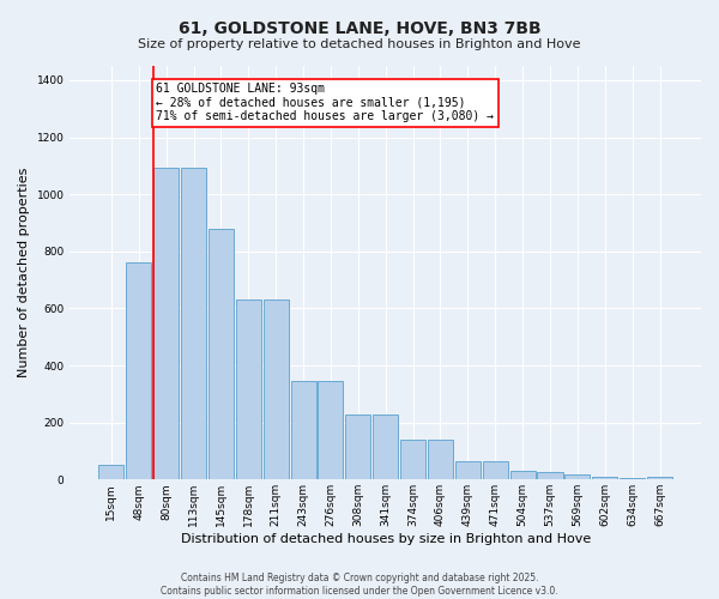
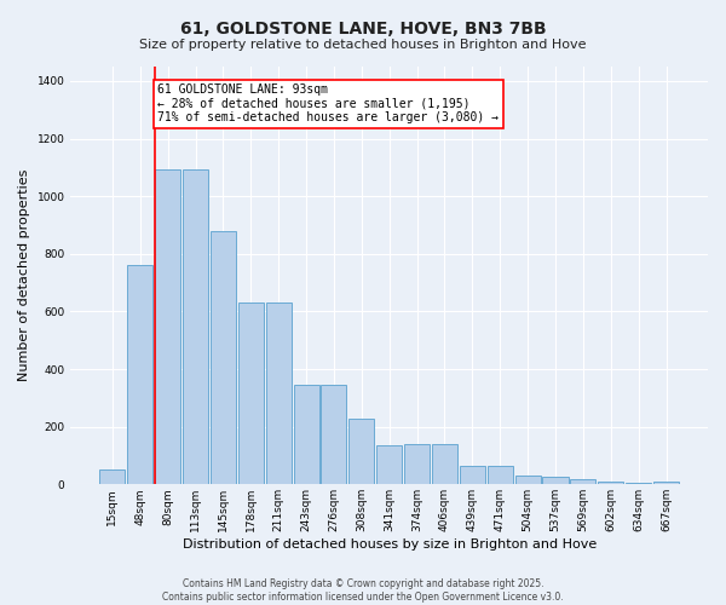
341sqm: 230 -> 135
